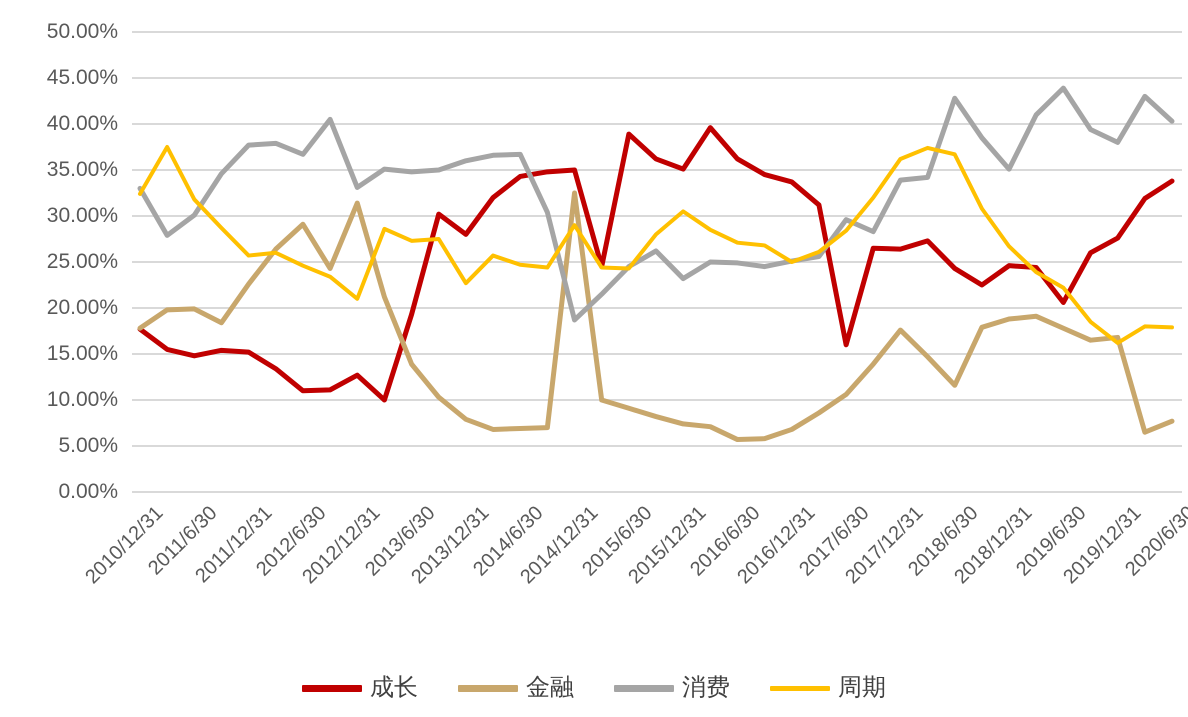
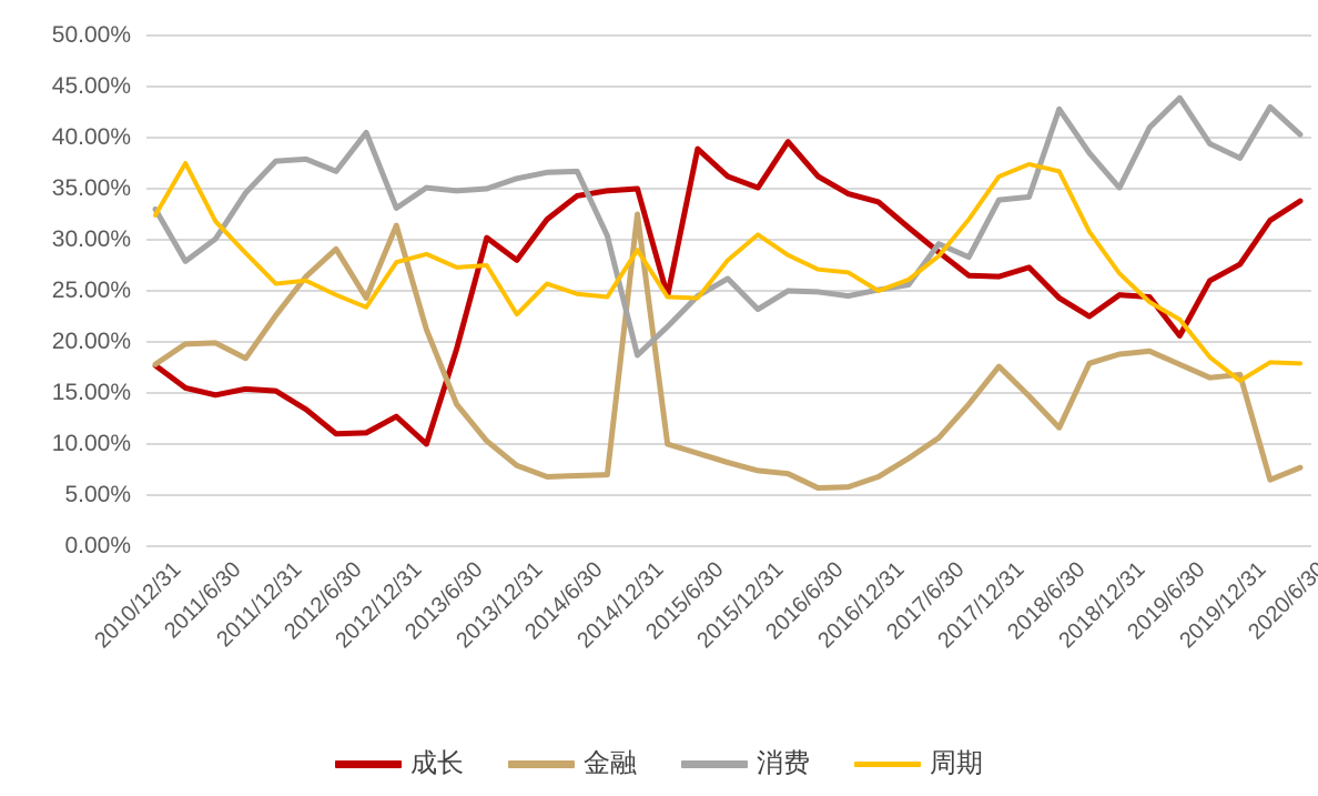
周期/2012/12/31: 21% -> 28%
成长/2017/6/30: 16% -> 29%
